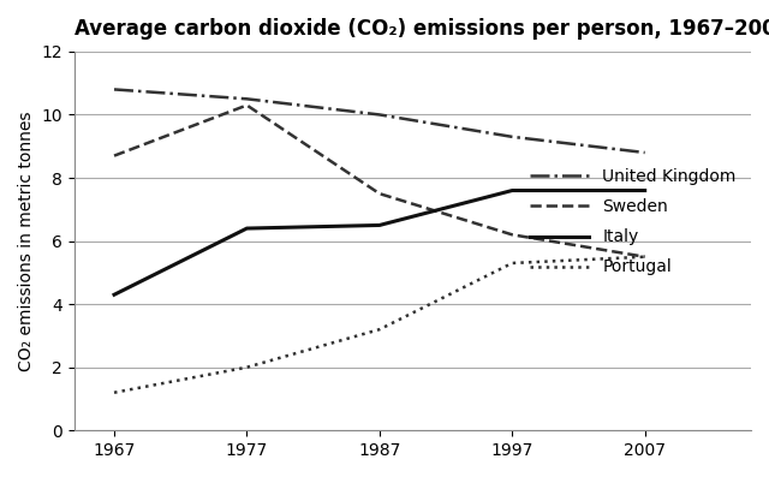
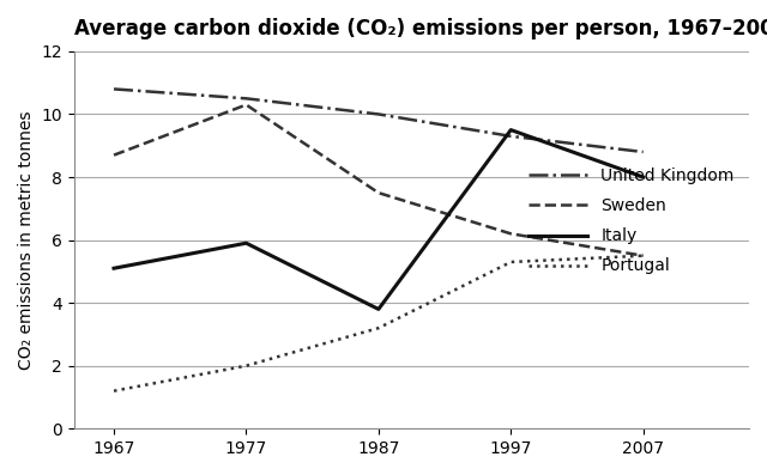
Italy/1967: 4.3 -> 5.1
Italy/1977: 6.4 -> 5.9
Italy/1987: 6.5 -> 3.8
Italy/1997: 7.6 -> 9.5
Italy/2007: 7.6 -> 8.0
